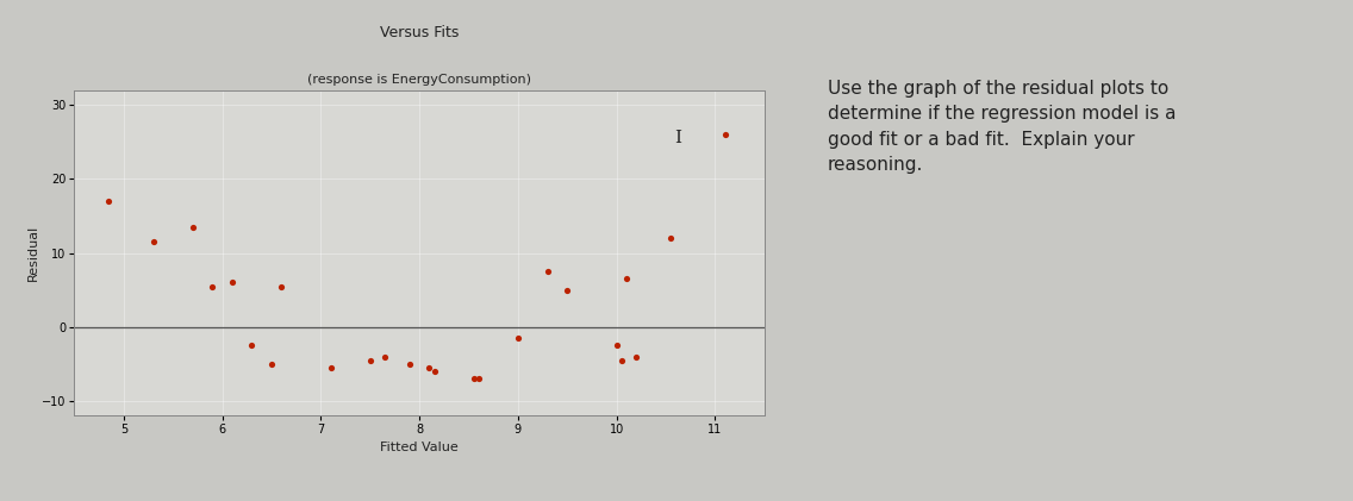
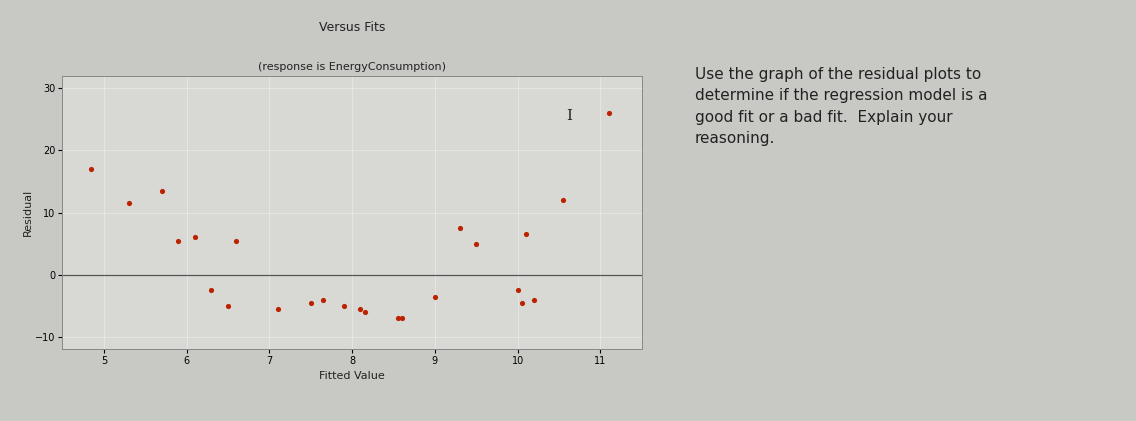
9: -1.5 -> -3.6
